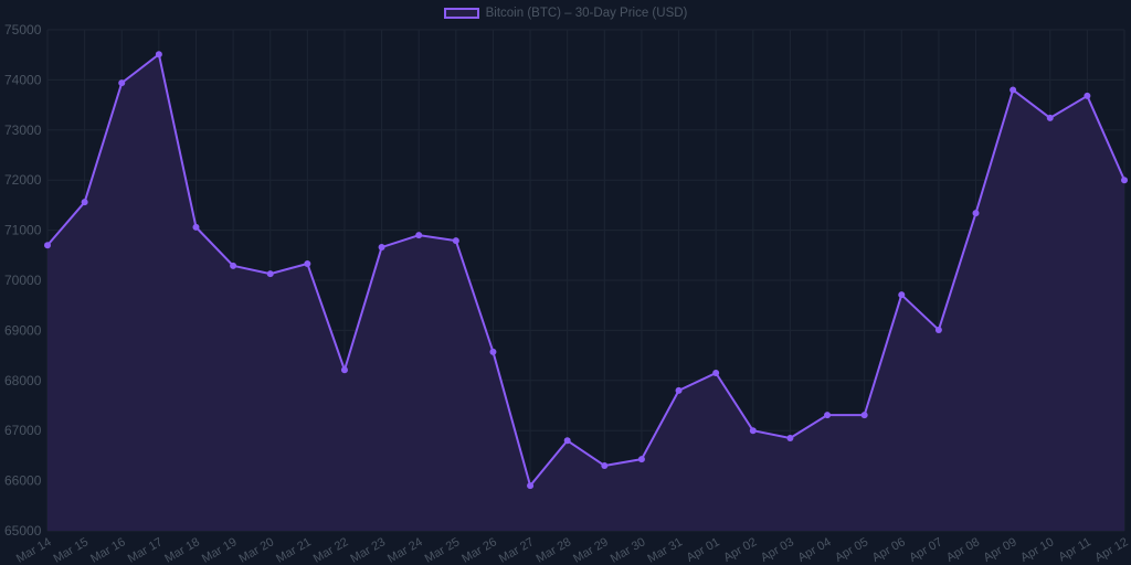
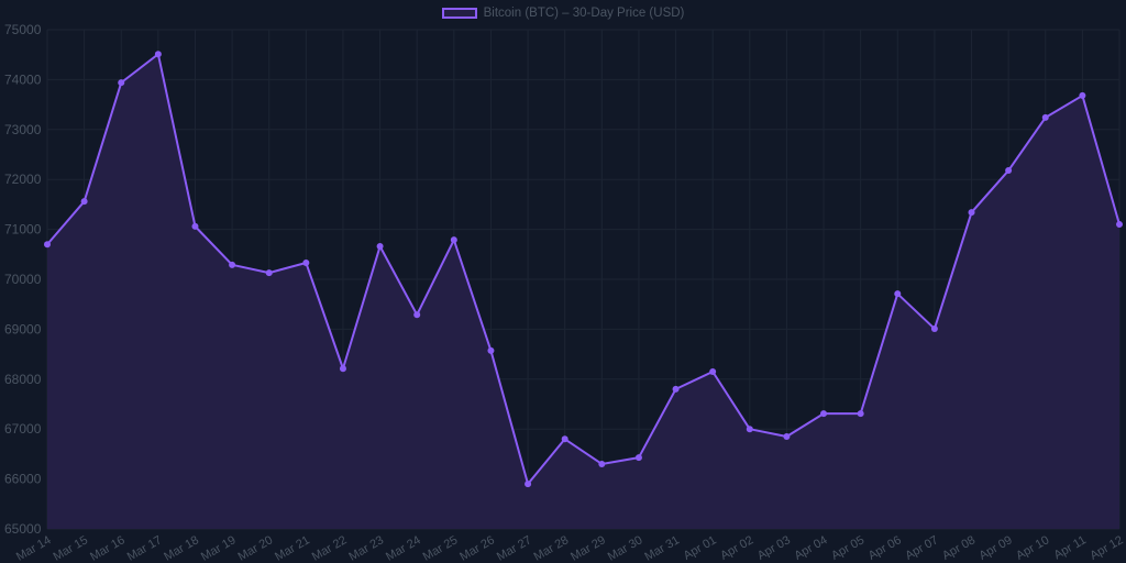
Mar 24: 70900 -> 69300
Apr 09: 73800 -> 72200
Apr 12: 72000 -> 71100
